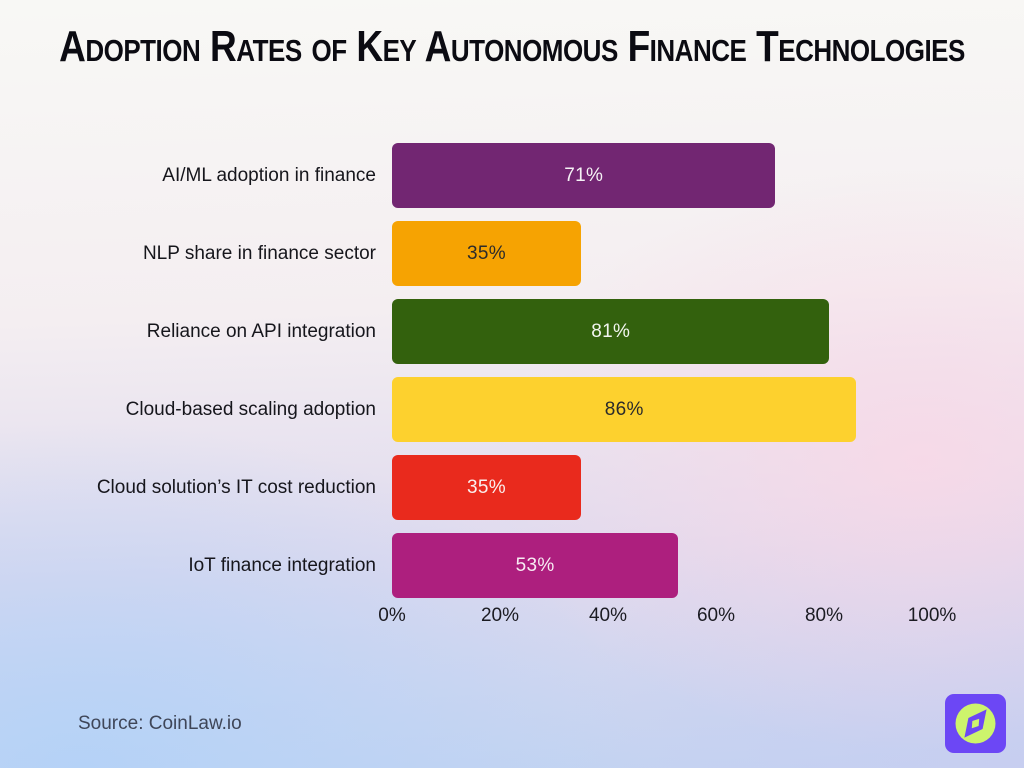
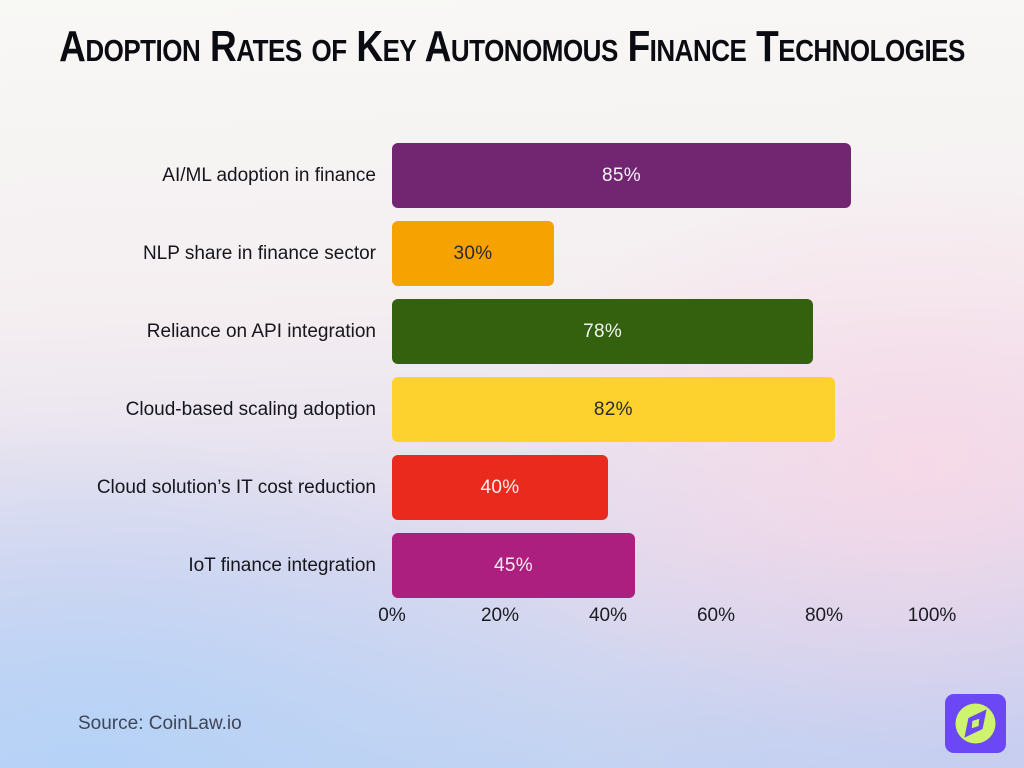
AI/ML adoption in finance: 71% -> 85%
NLP share in finance sector: 35% -> 30%
Reliance on API integration: 81% -> 78%
Cloud-based scaling adoption: 86% -> 82%
Cloud solution’s IT cost reduction: 35% -> 40%
IoT finance integration: 53% -> 45%
